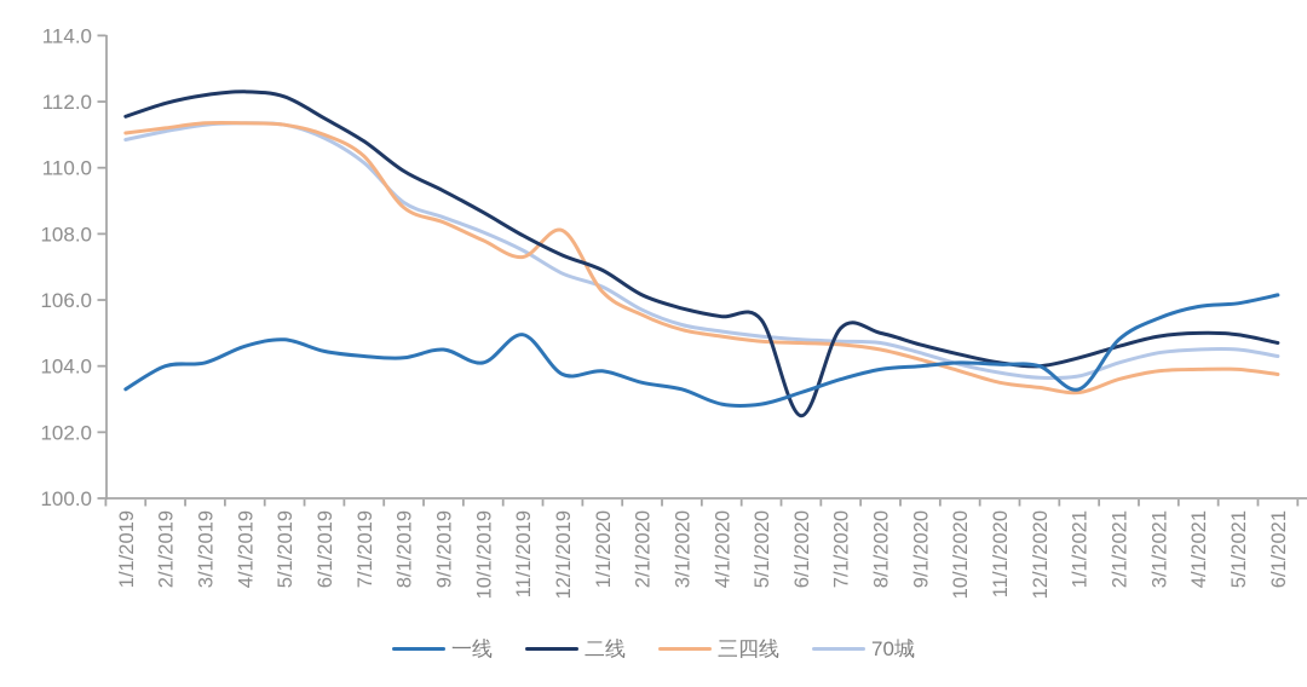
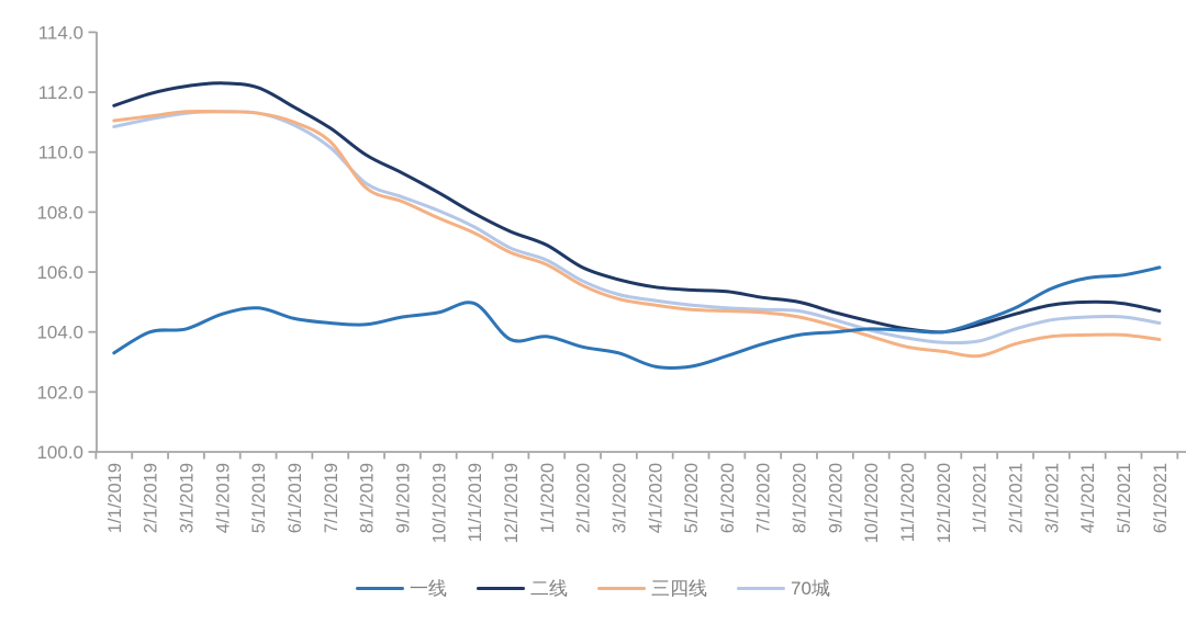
一线/10/1/2019: 104.1 -> 104.7
三四线/12/1/2019: 108.1 -> 106.7
二线/6/1/2020: 102.5 -> 105.3
一线/1/1/2021: 103.3 -> 104.3
